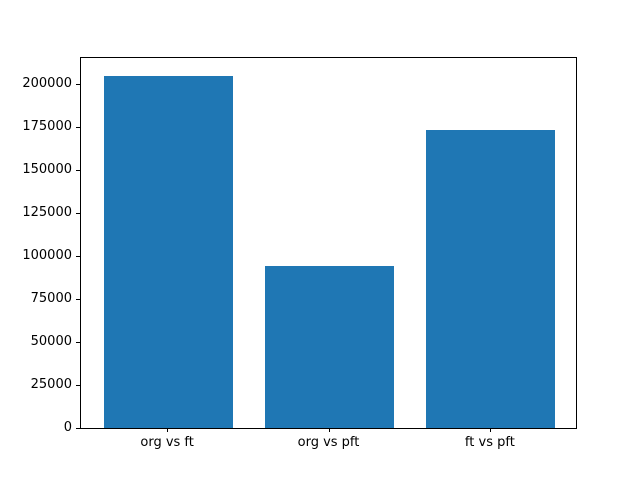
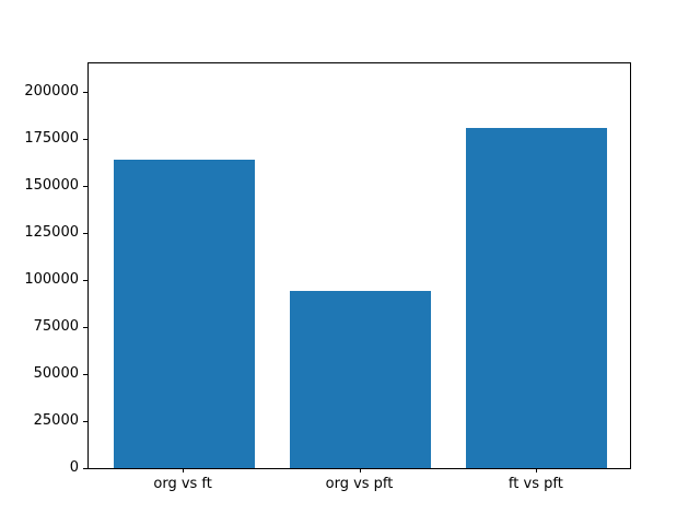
org vs ft: 205000 -> 164000
ft vs pft: 173000 -> 181000
